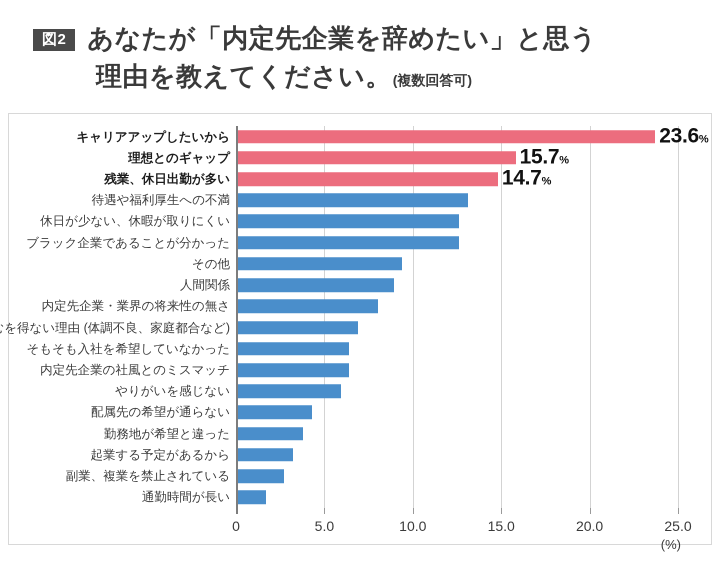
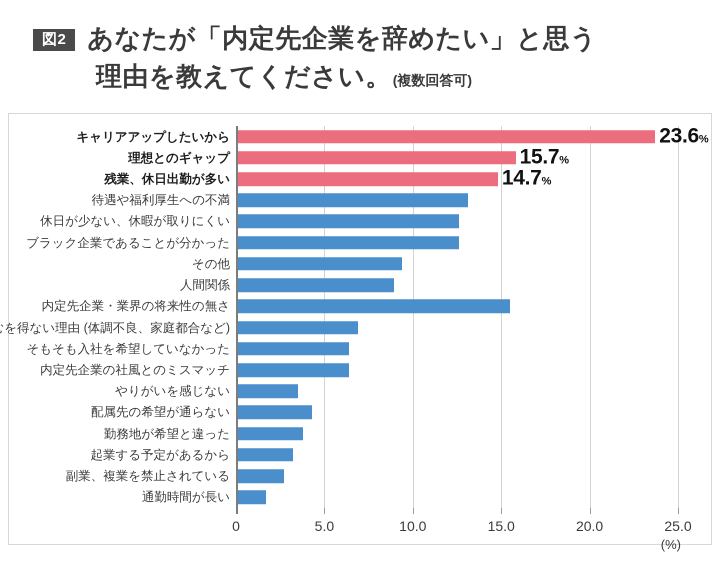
内定先企業・業界の将来性の無さ: 7.9 -> 15.4
やりがいを感じない: 5.8 -> 3.4
